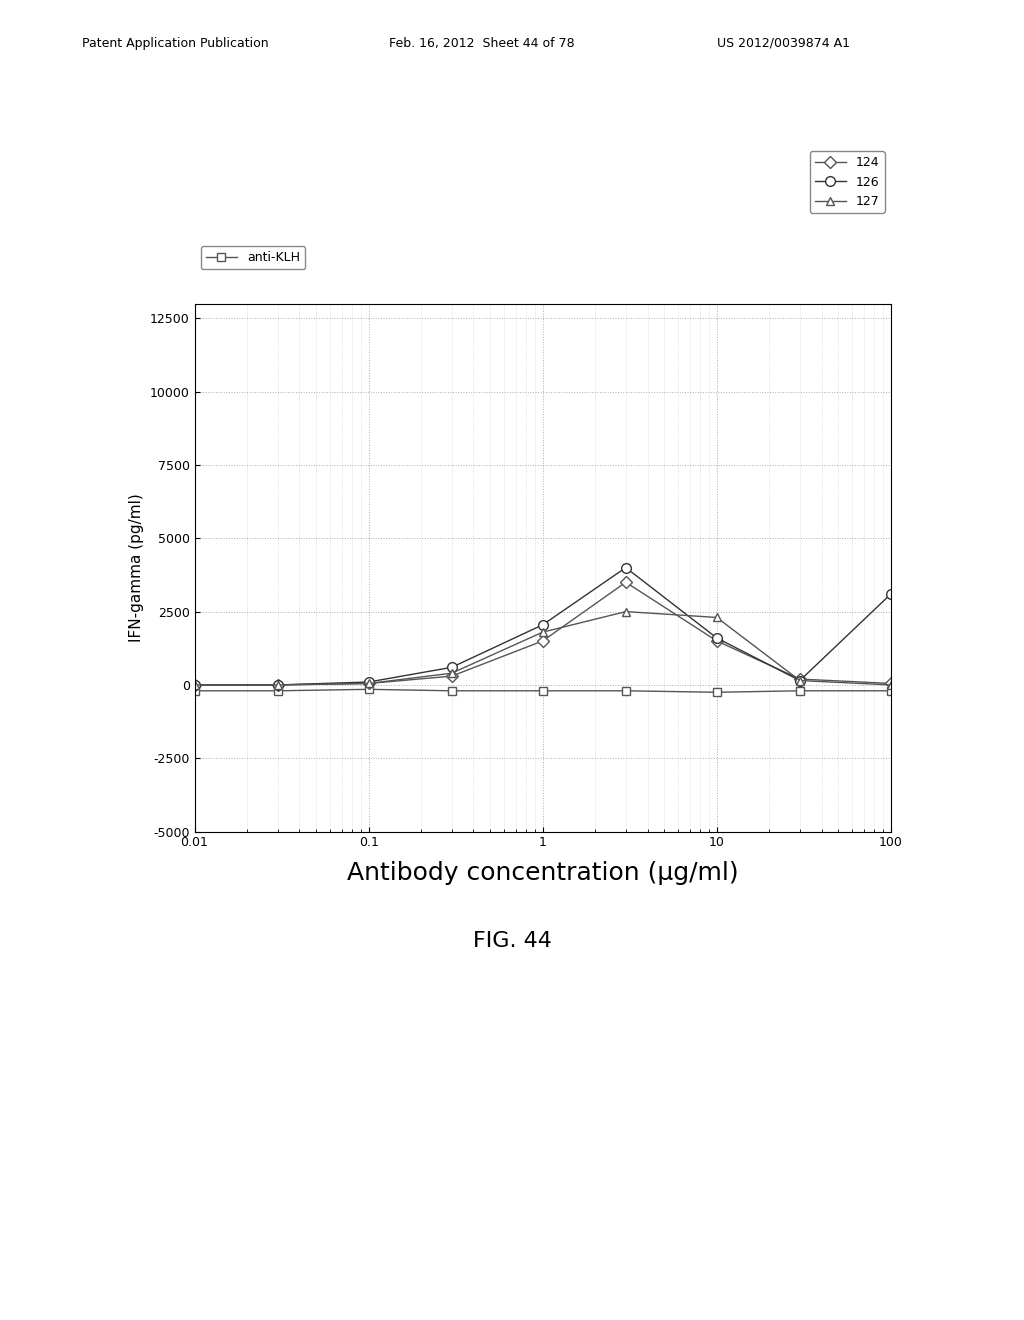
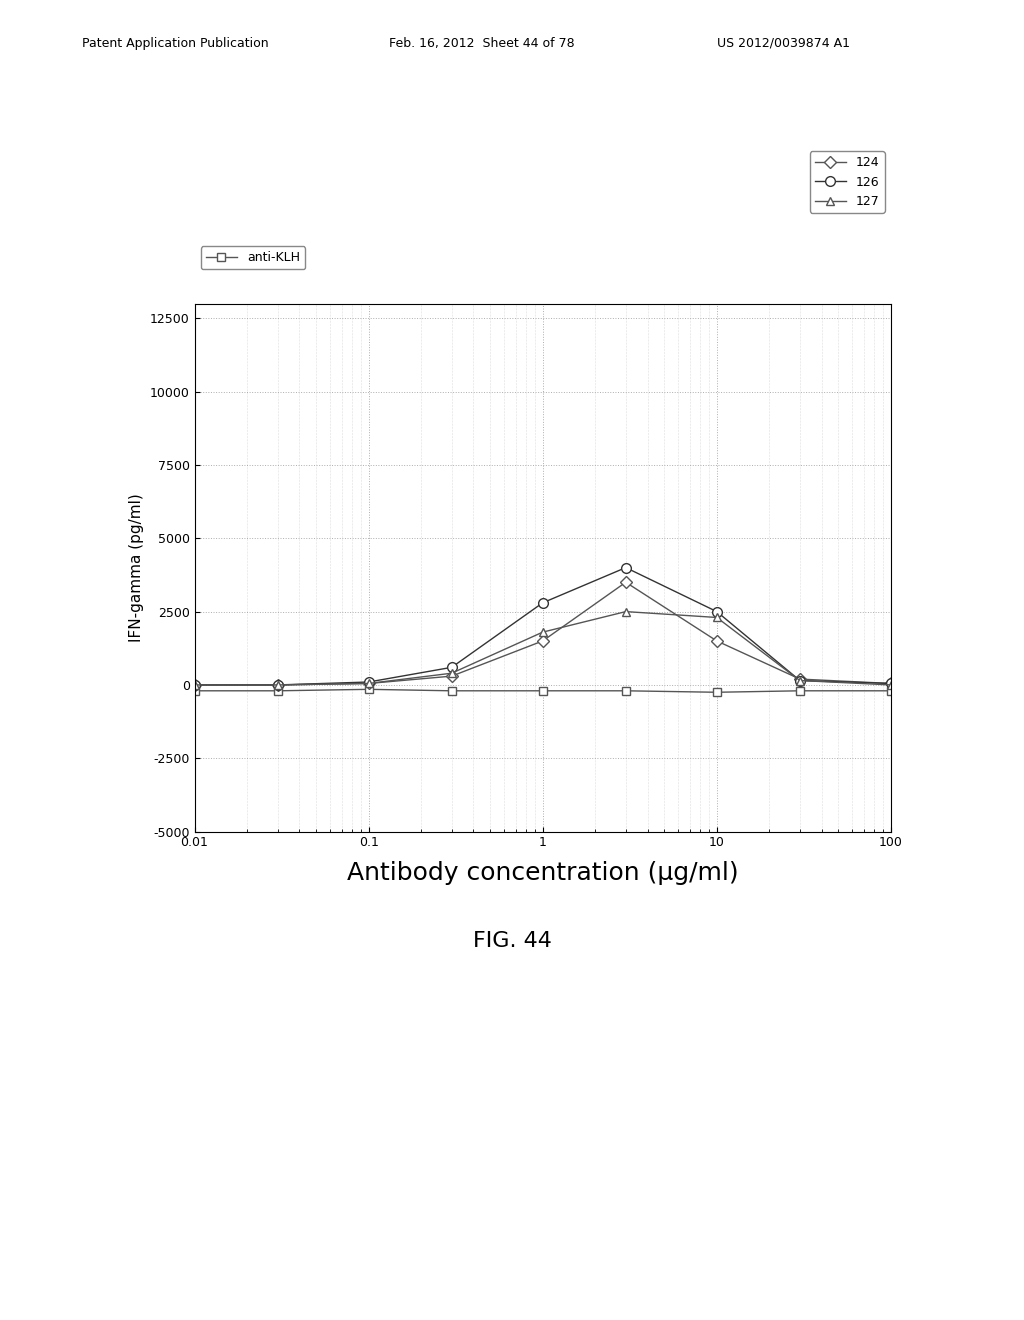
126/1: 2050 -> 2800
126/10: 1600 -> 2500
126/100: 3100 -> 50
